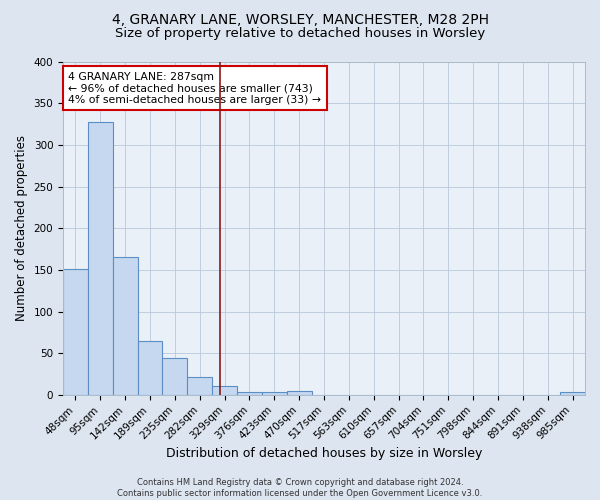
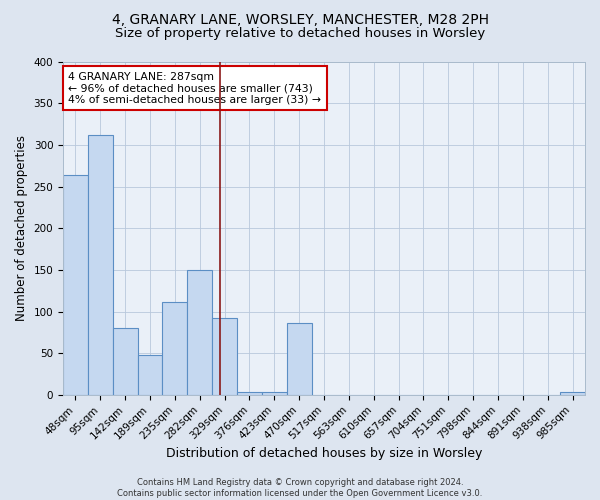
48sqm: 151 -> 264
95sqm: 328 -> 312
142sqm: 165 -> 80
189sqm: 65 -> 48
235sqm: 44 -> 112
282sqm: 22 -> 150
329sqm: 11 -> 92
470sqm: 5 -> 86
